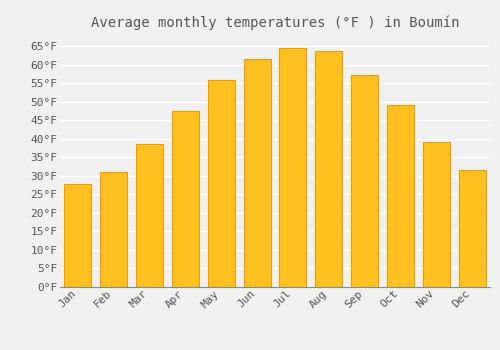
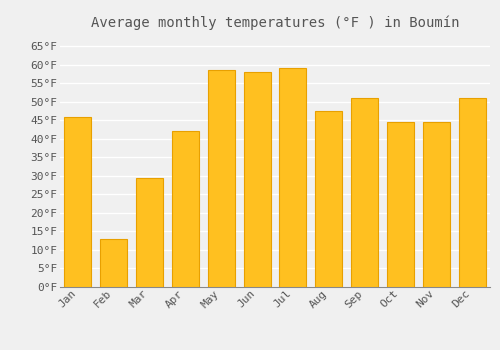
Jan: 27.9°F -> 46.0°F
Feb: 31.1°F -> 13.0°F
Mar: 38.5°F -> 29.5°F
Apr: 47.5°F -> 42.0°F
May: 55.9°F -> 58.5°F
Jun: 61.5°F -> 58.0°F
Jul: 64.6°F -> 59.0°F
Aug: 63.7°F -> 47.5°F
Sep: 57.2°F -> 51.0°F
Oct: 49.1°F -> 44.5°F
Nov: 39.2°F -> 44.5°F
Dec: 31.5°F -> 51.0°F
